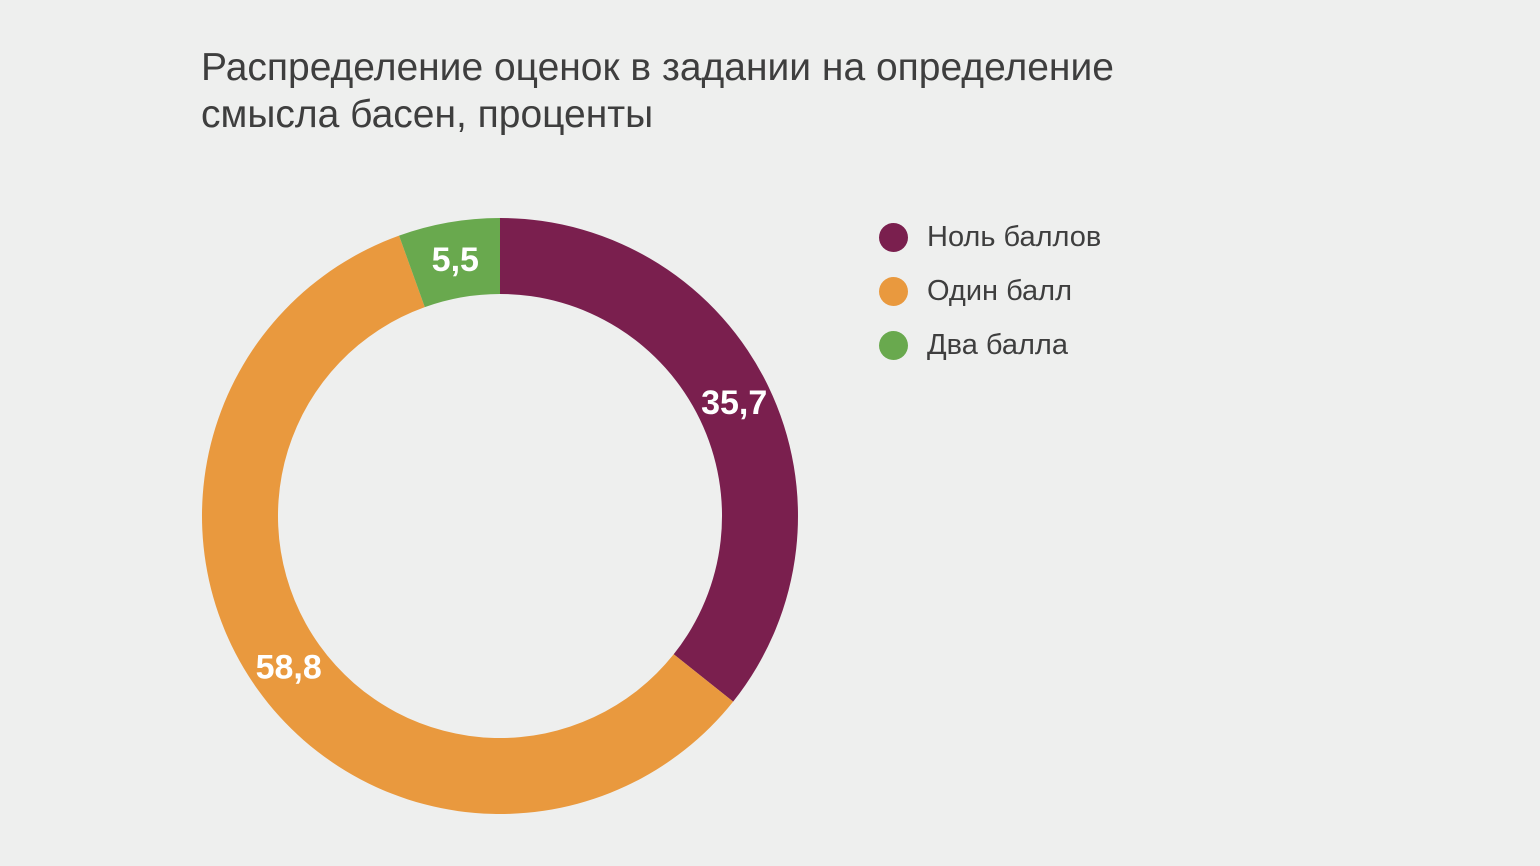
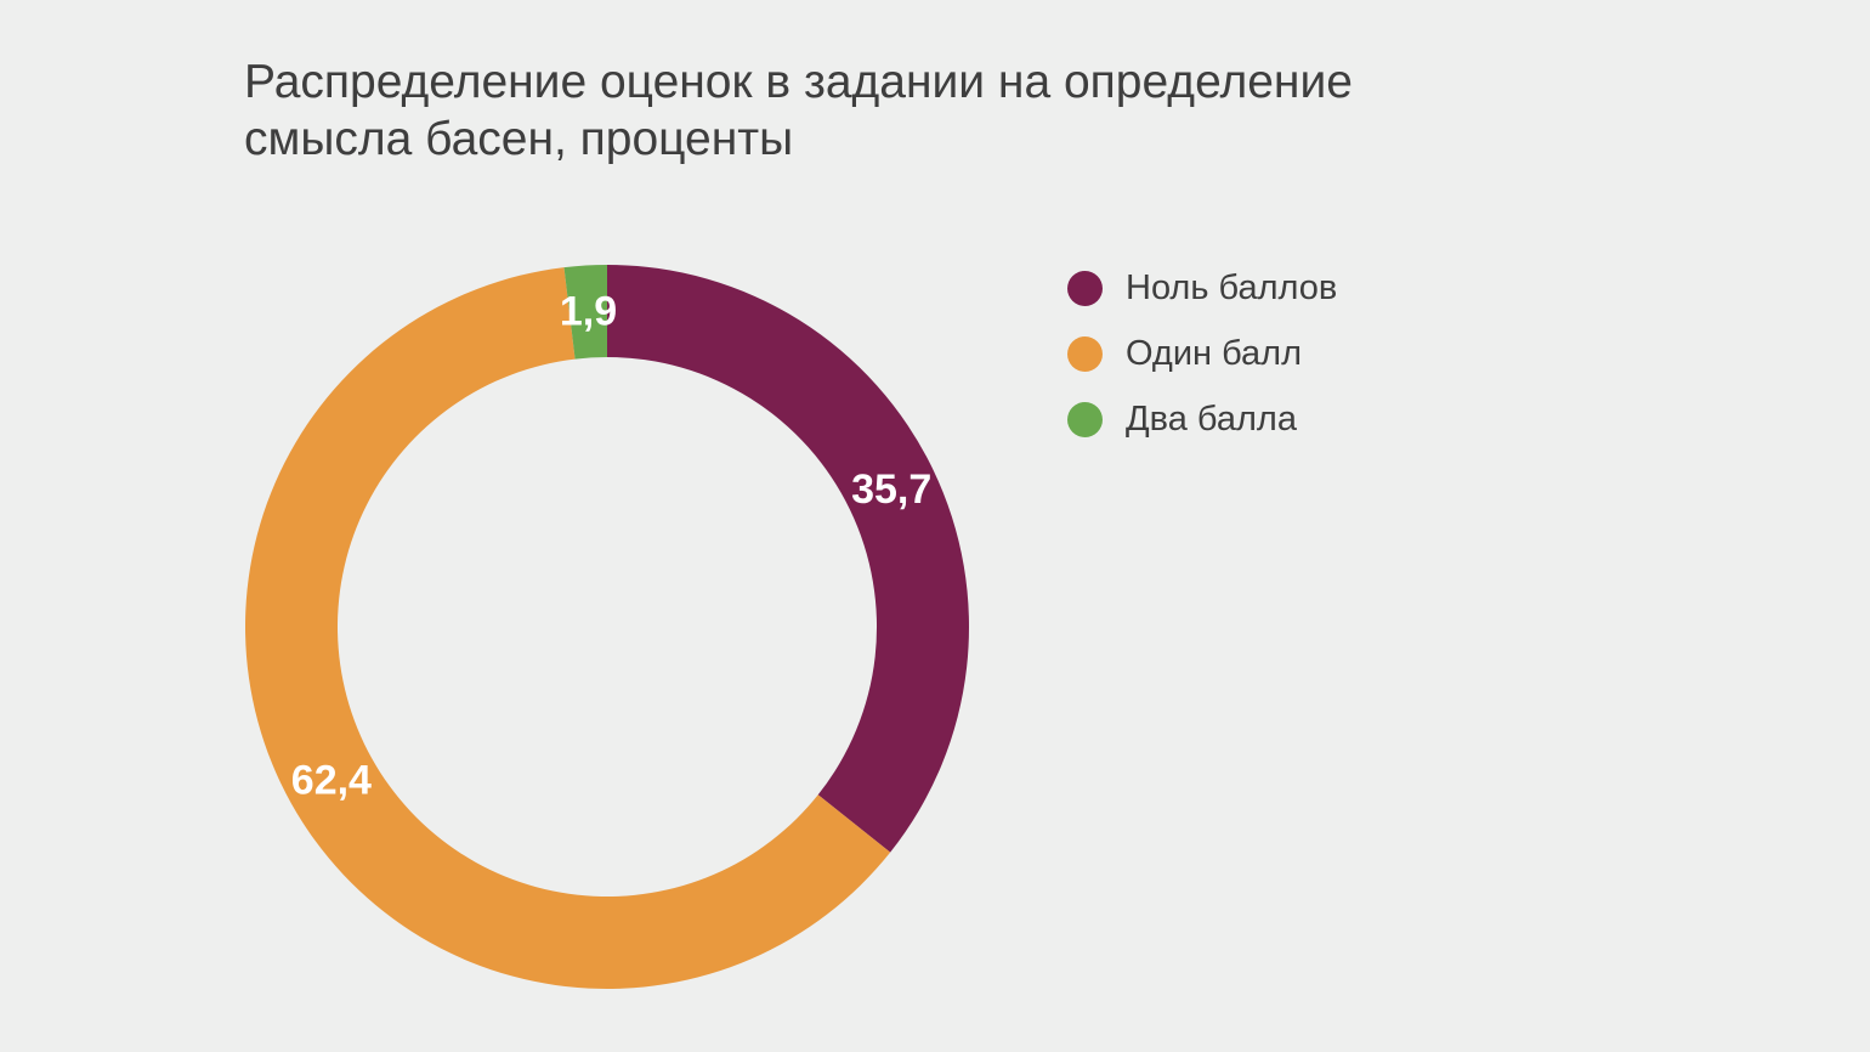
Один балл: 58,8 -> 62,4
Два балла: 5,5 -> 1,9
